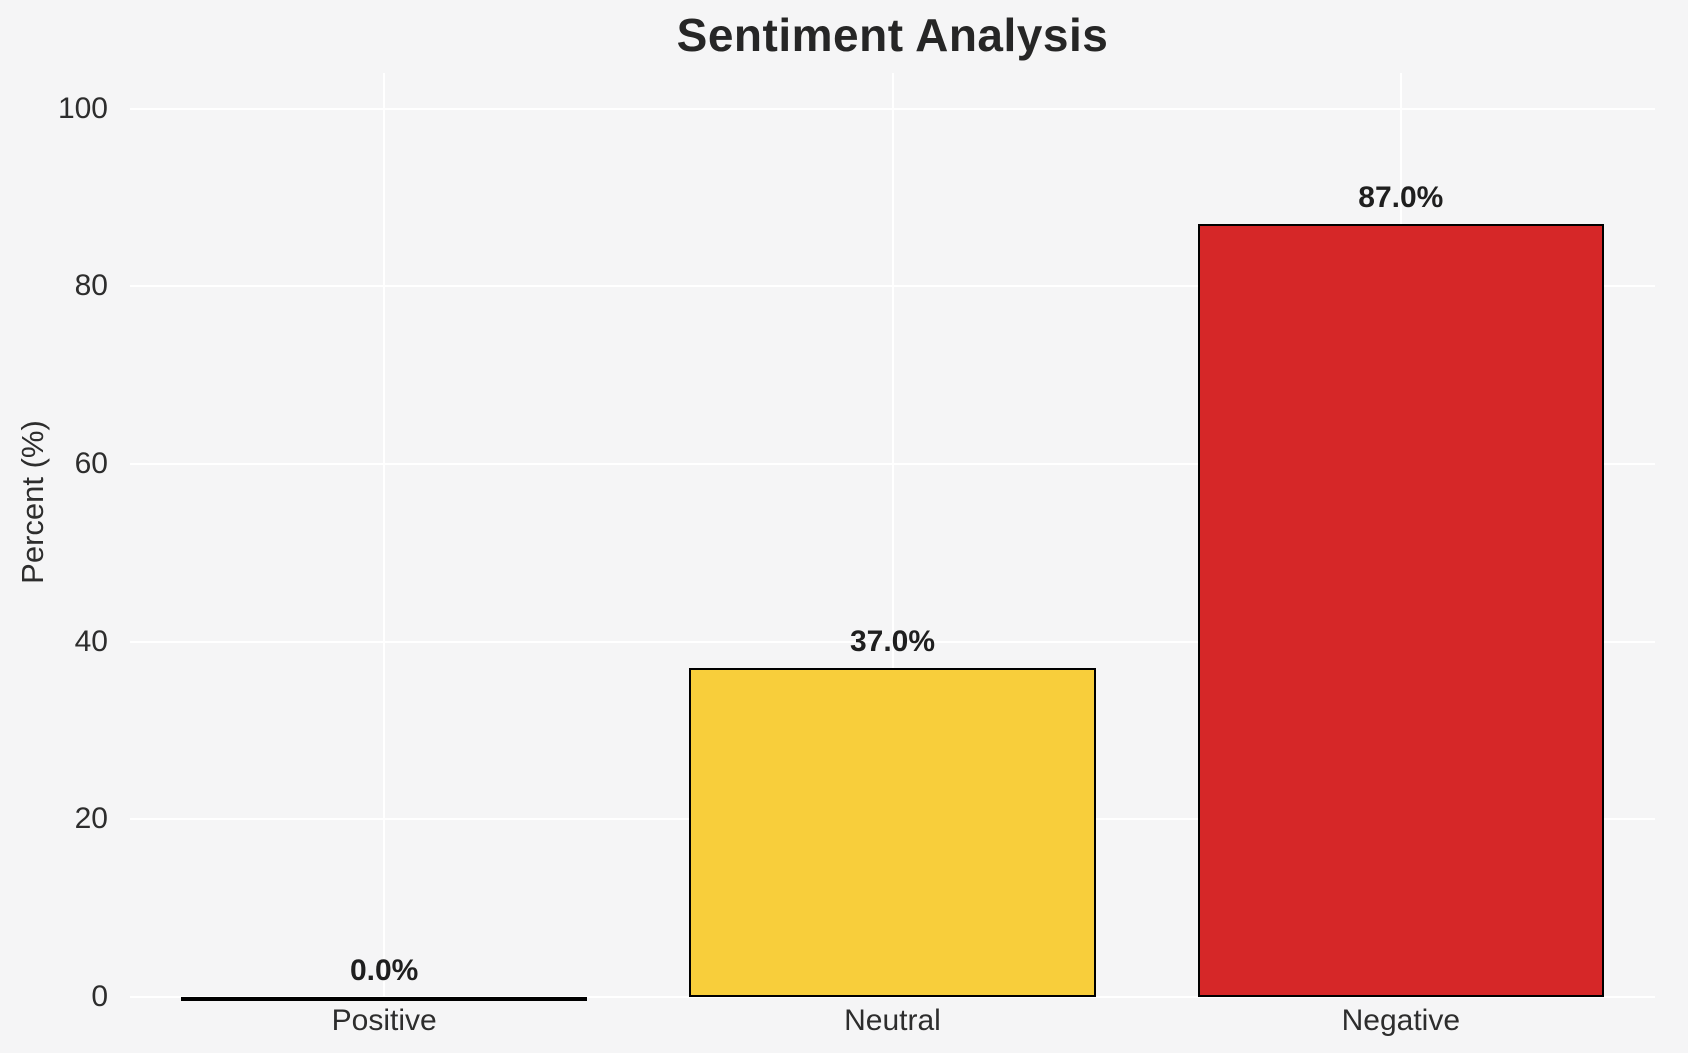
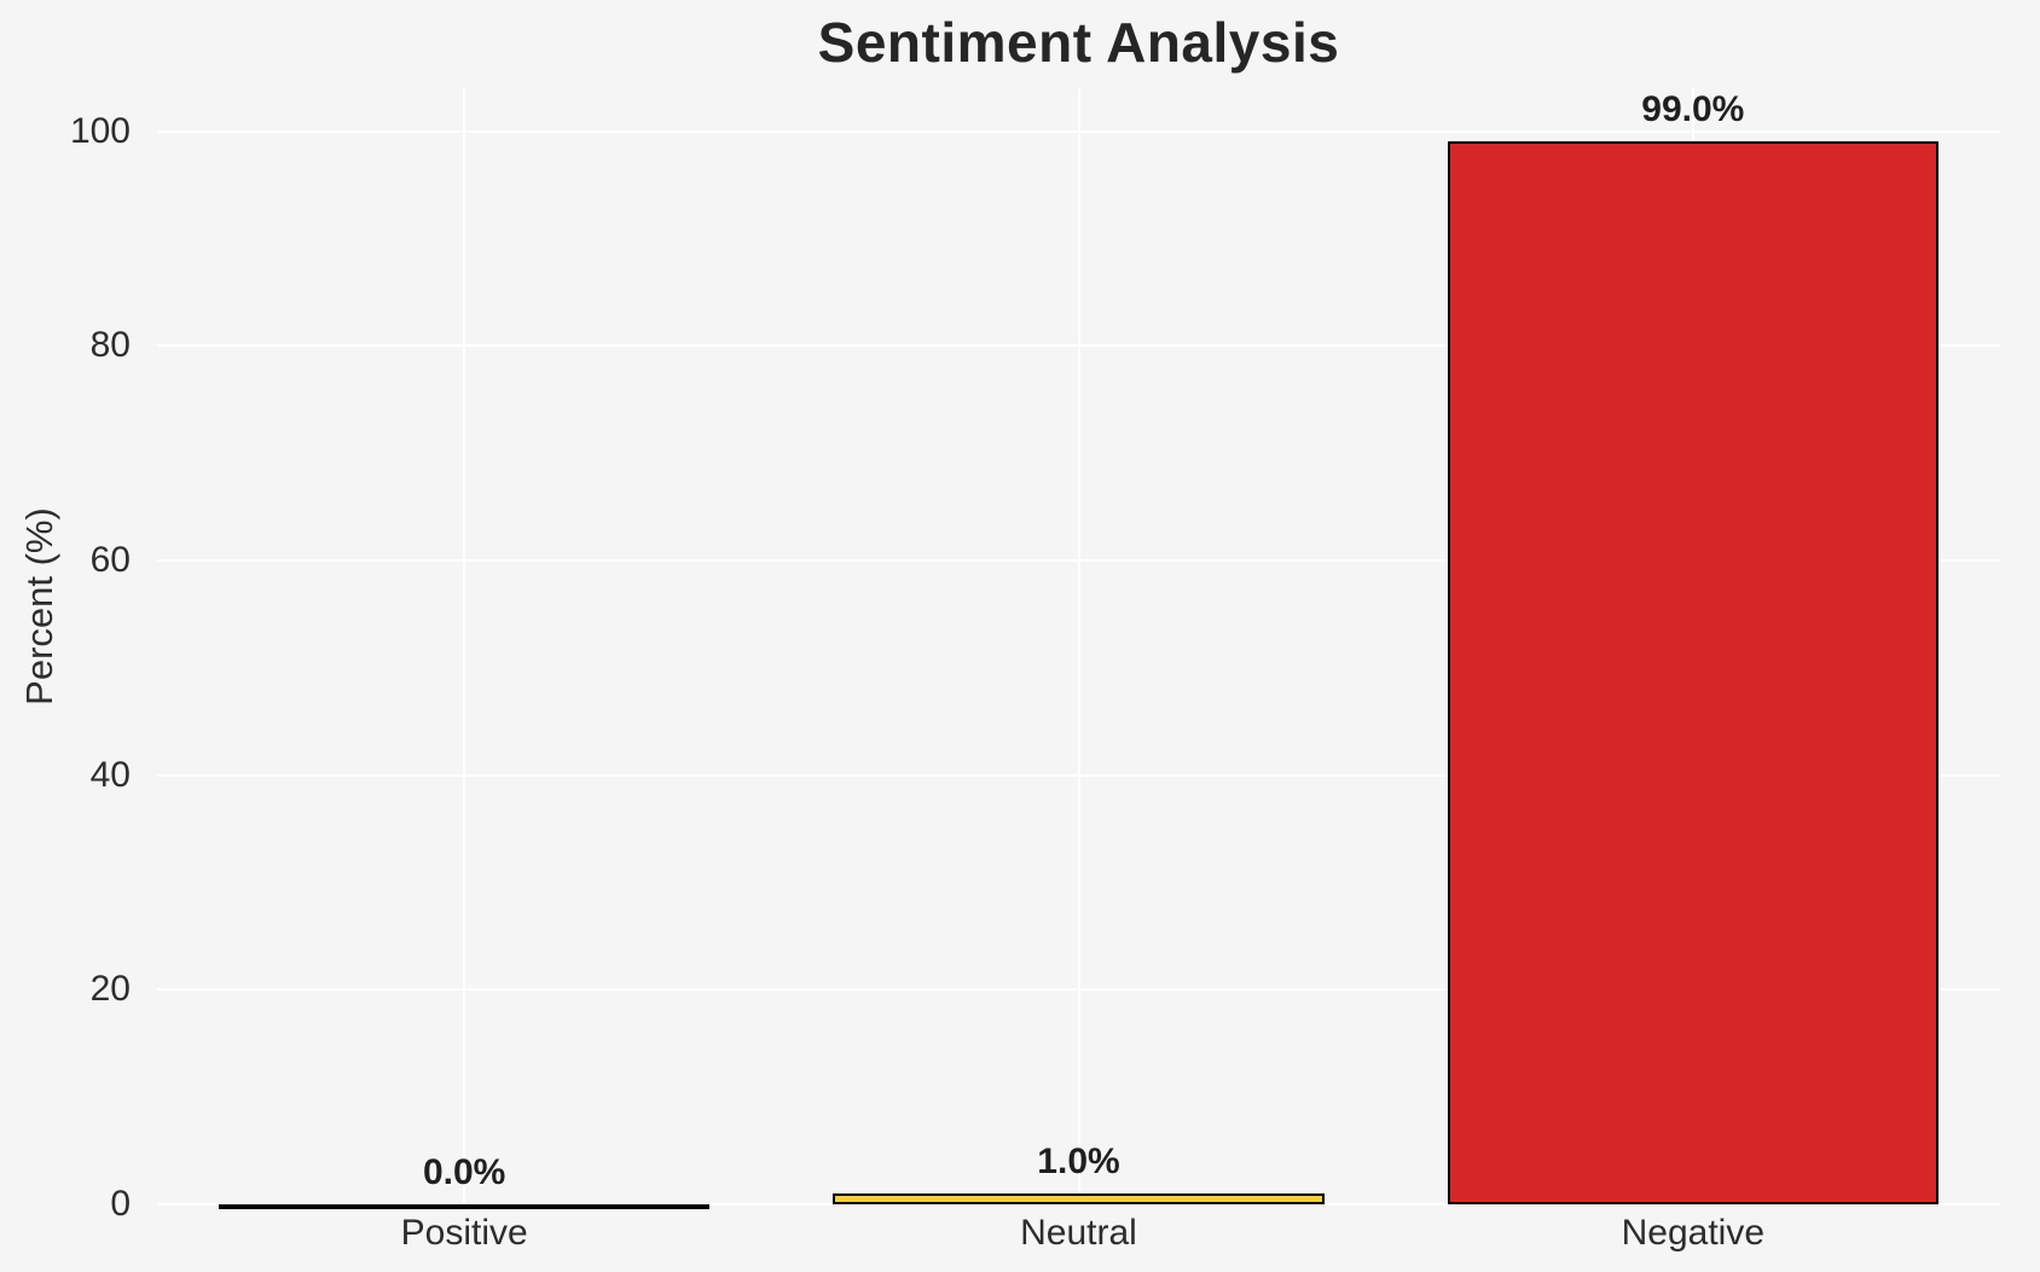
Neutral: 37.0% -> 1.0%
Negative: 87.0% -> 99.0%
